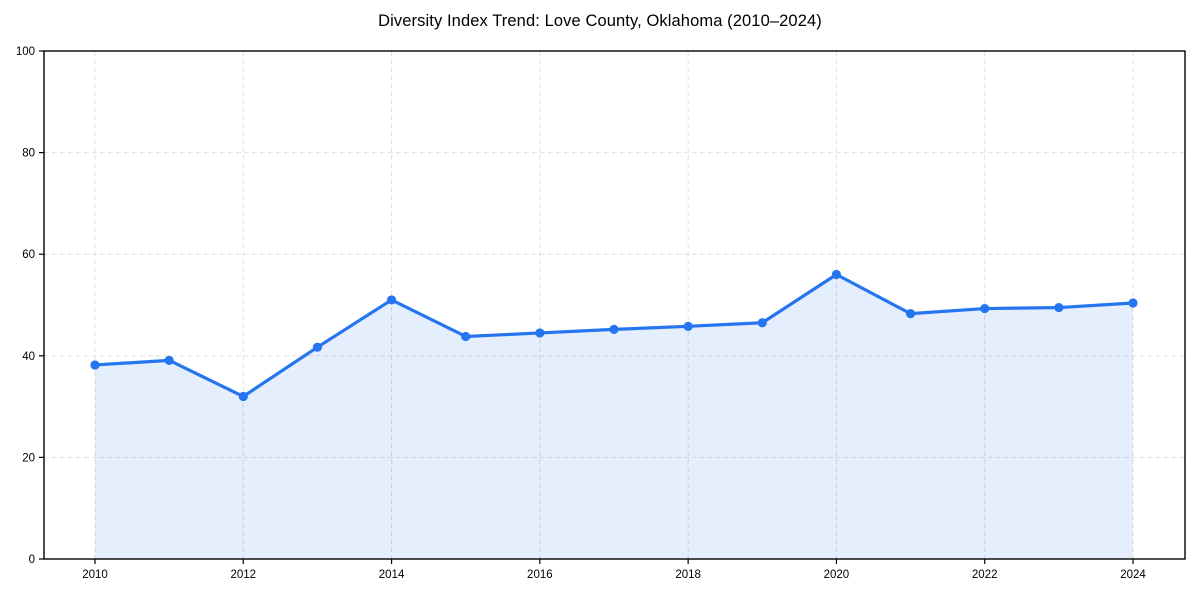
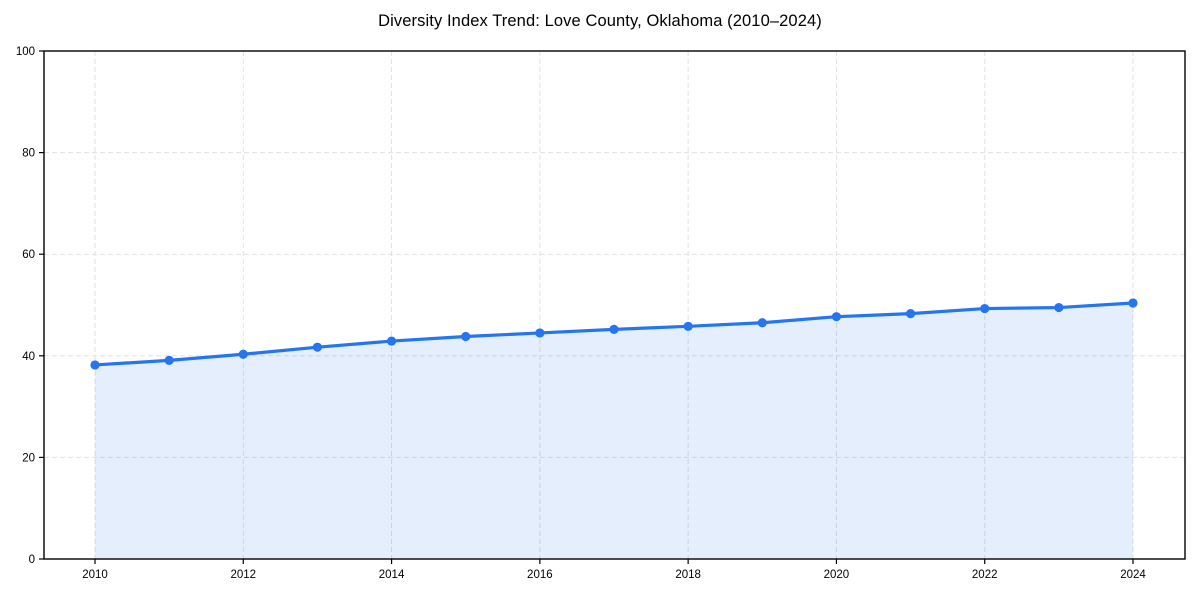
2012: 32 -> 40
2014: 51 -> 43
2020: 56 -> 48
